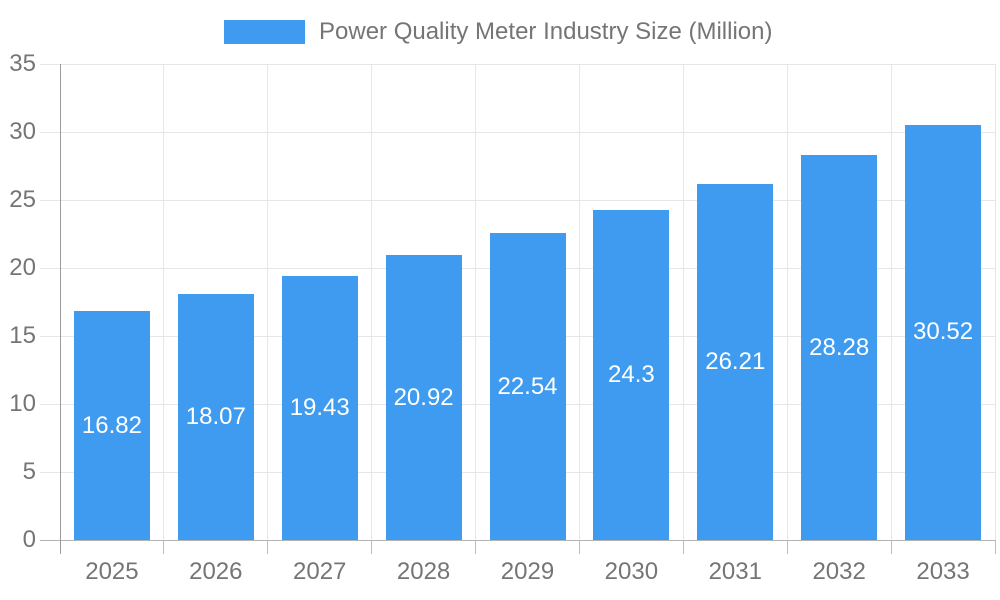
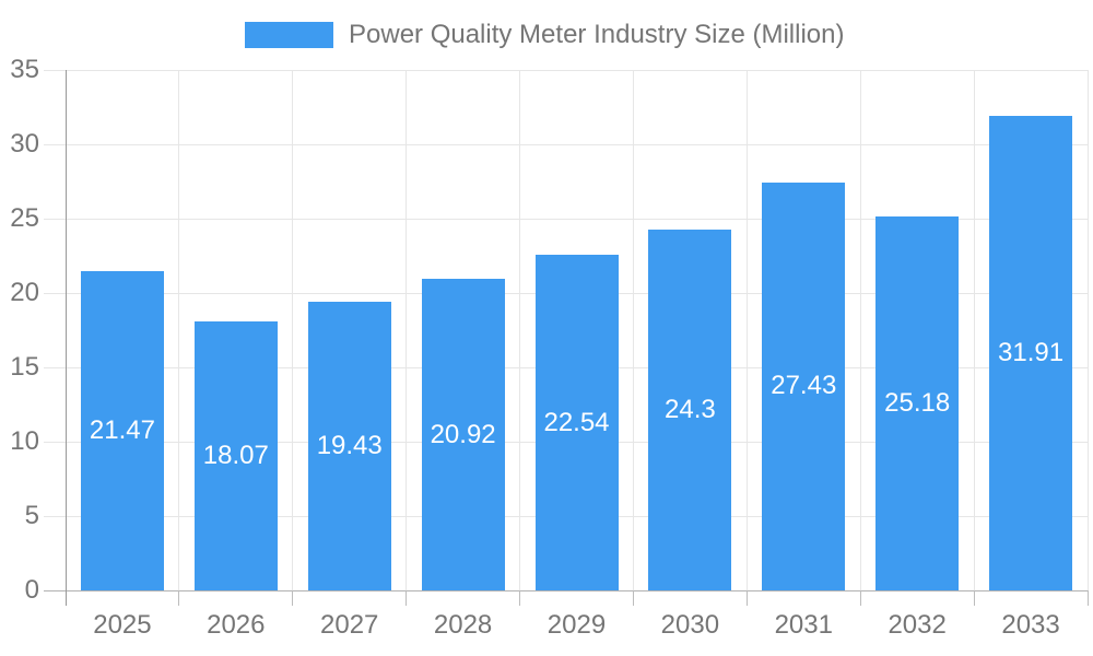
2025: 16.82 -> 21.47
2031: 26.21 -> 27.43
2032: 28.28 -> 25.18
2033: 30.52 -> 31.91
